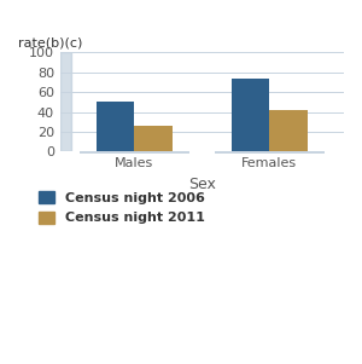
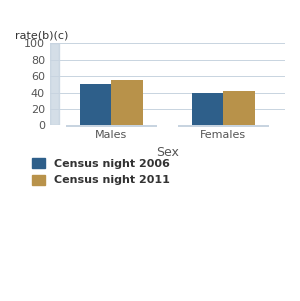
Census night 2011/Males: 26 -> 55
Census night 2006/Females: 74 -> 39
